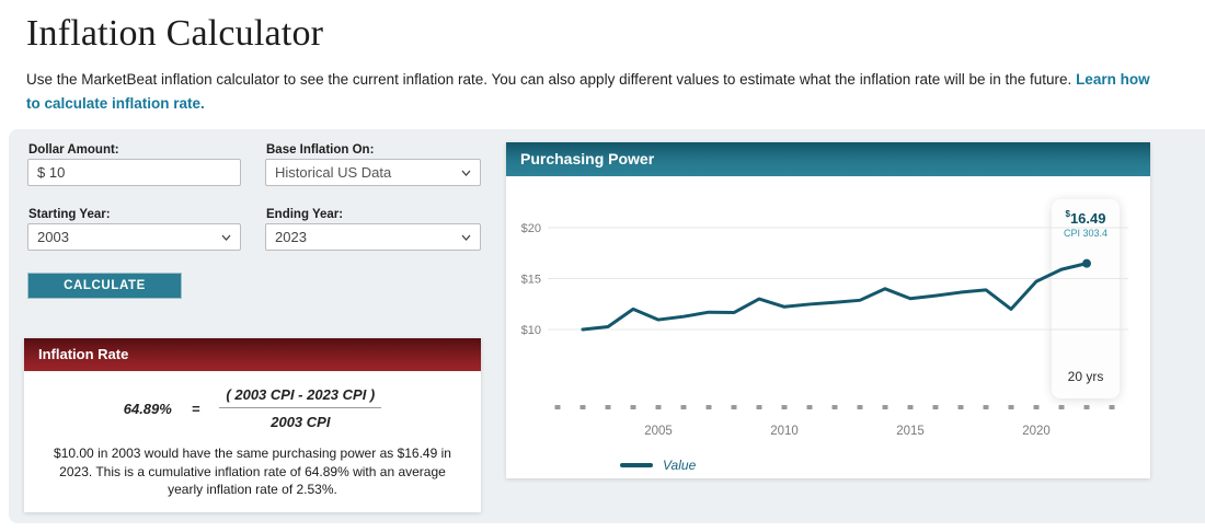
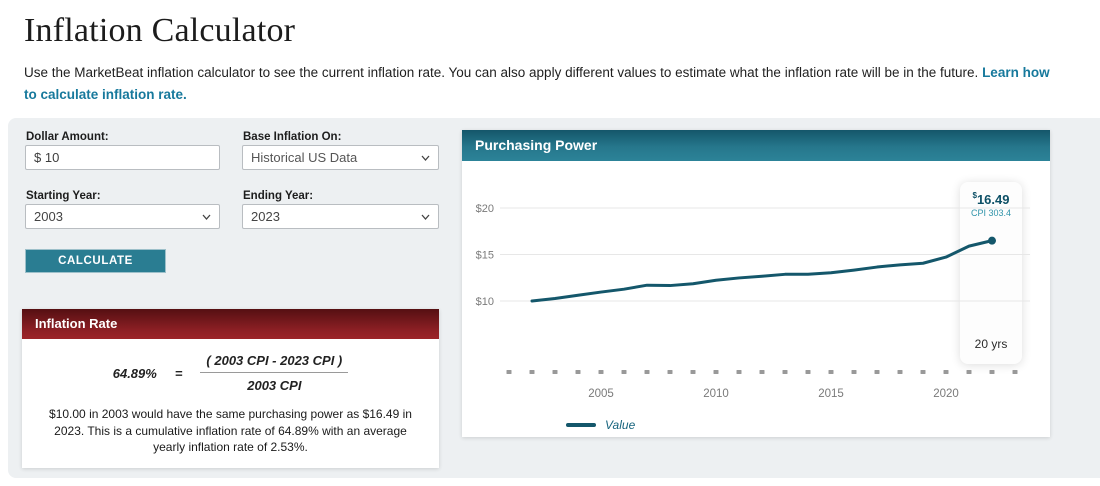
2005: $12 -> $11
2010: $13 -> $12
2015: $14 -> $13
2020: $12 -> $14
